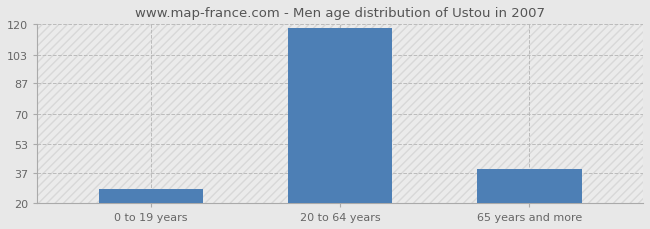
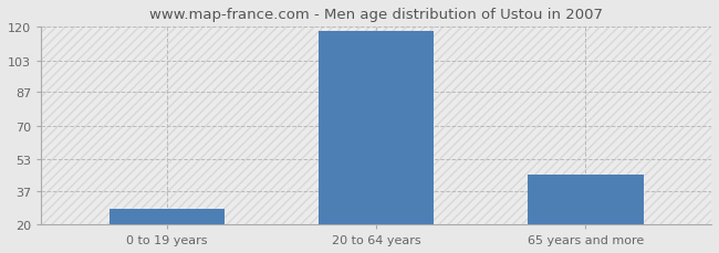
65 years and more: 39 -> 45
